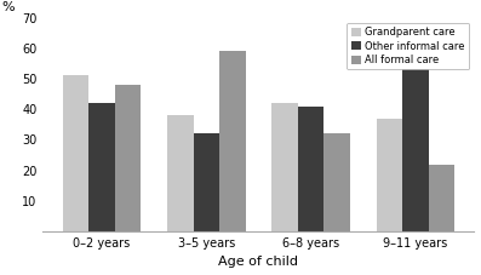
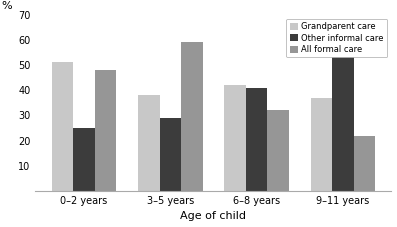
Other informal care/0–2 years: 42 -> 25
Other informal care/3–5 years: 32 -> 29
